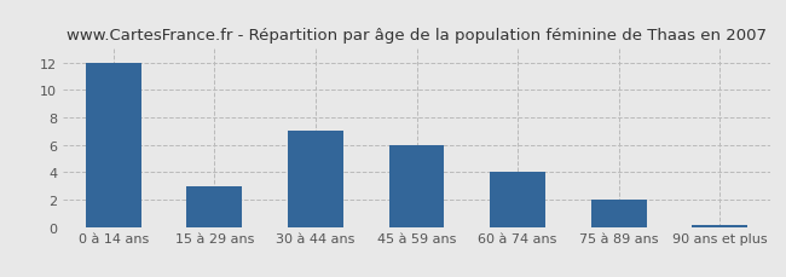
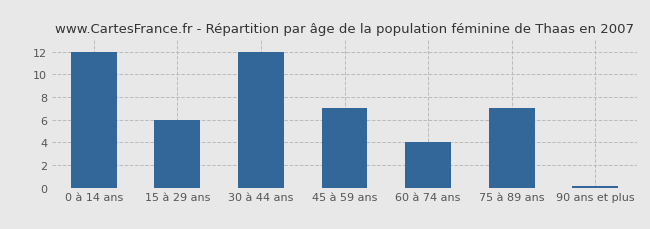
15 à 29 ans: 3.0 -> 6.0
30 à 44 ans: 7.0 -> 12.0
45 à 59 ans: 6.0 -> 7.0
75 à 89 ans: 2.0 -> 7.0
